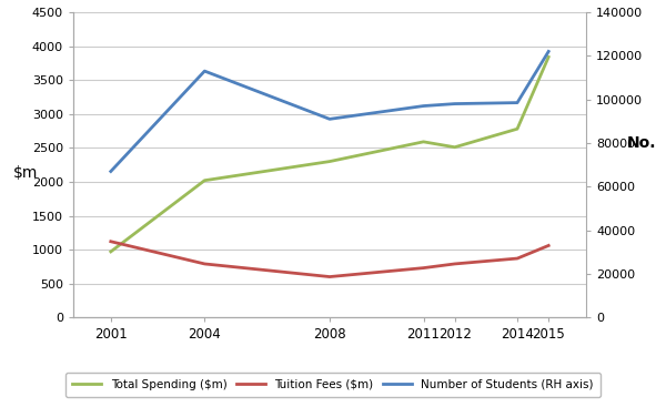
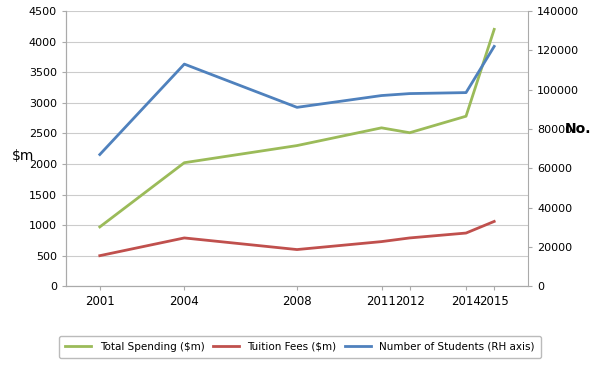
Tuition Fees ($m)/2001: 1120 -> 500
Total Spending ($m)/2015: 3840 -> 4200
